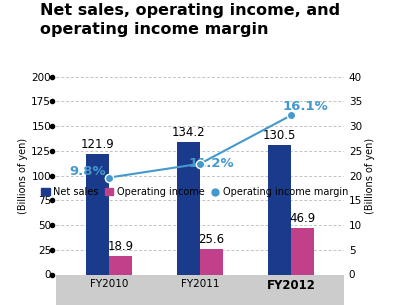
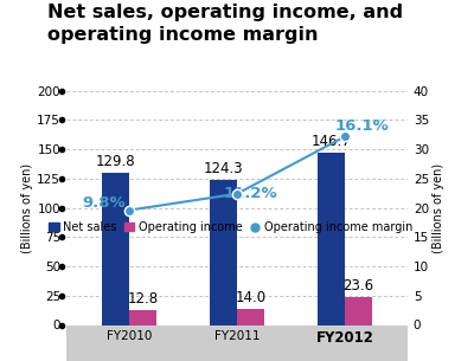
Net sales/FY2010: 121.9 -> 129.8
Operating income/FY2010: 18.9 -> 12.8
Net sales/FY2011: 134.2 -> 124.3
Operating income/FY2011: 25.6 -> 14.0
Net sales/FY2012: 130.5 -> 146.7
Operating income/FY2012: 46.9 -> 23.6
